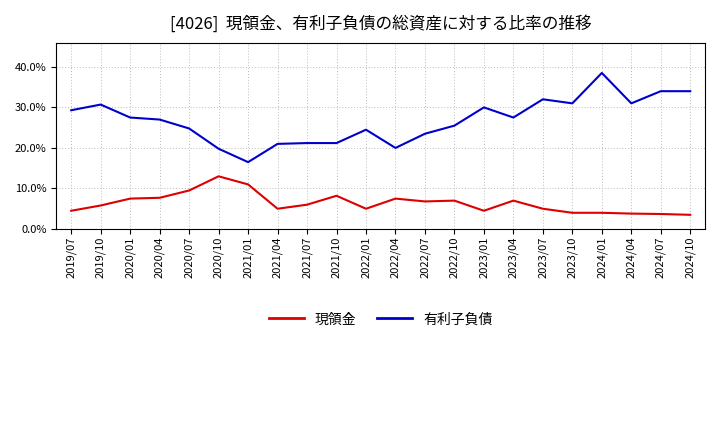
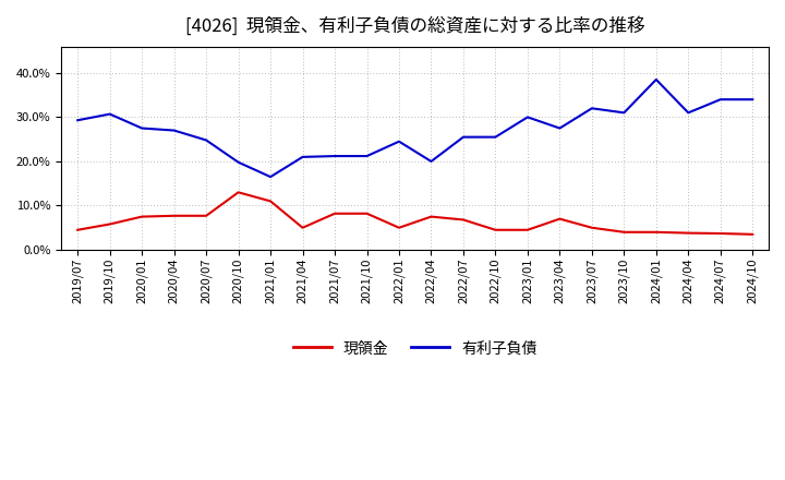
現領金/2020/07: 9.5% -> 7.7%
現領金/2021/07: 6.0% -> 8.2%
有利子負債/2022/07: 23.5% -> 25.5%
現領金/2022/10: 7.0% -> 4.5%
